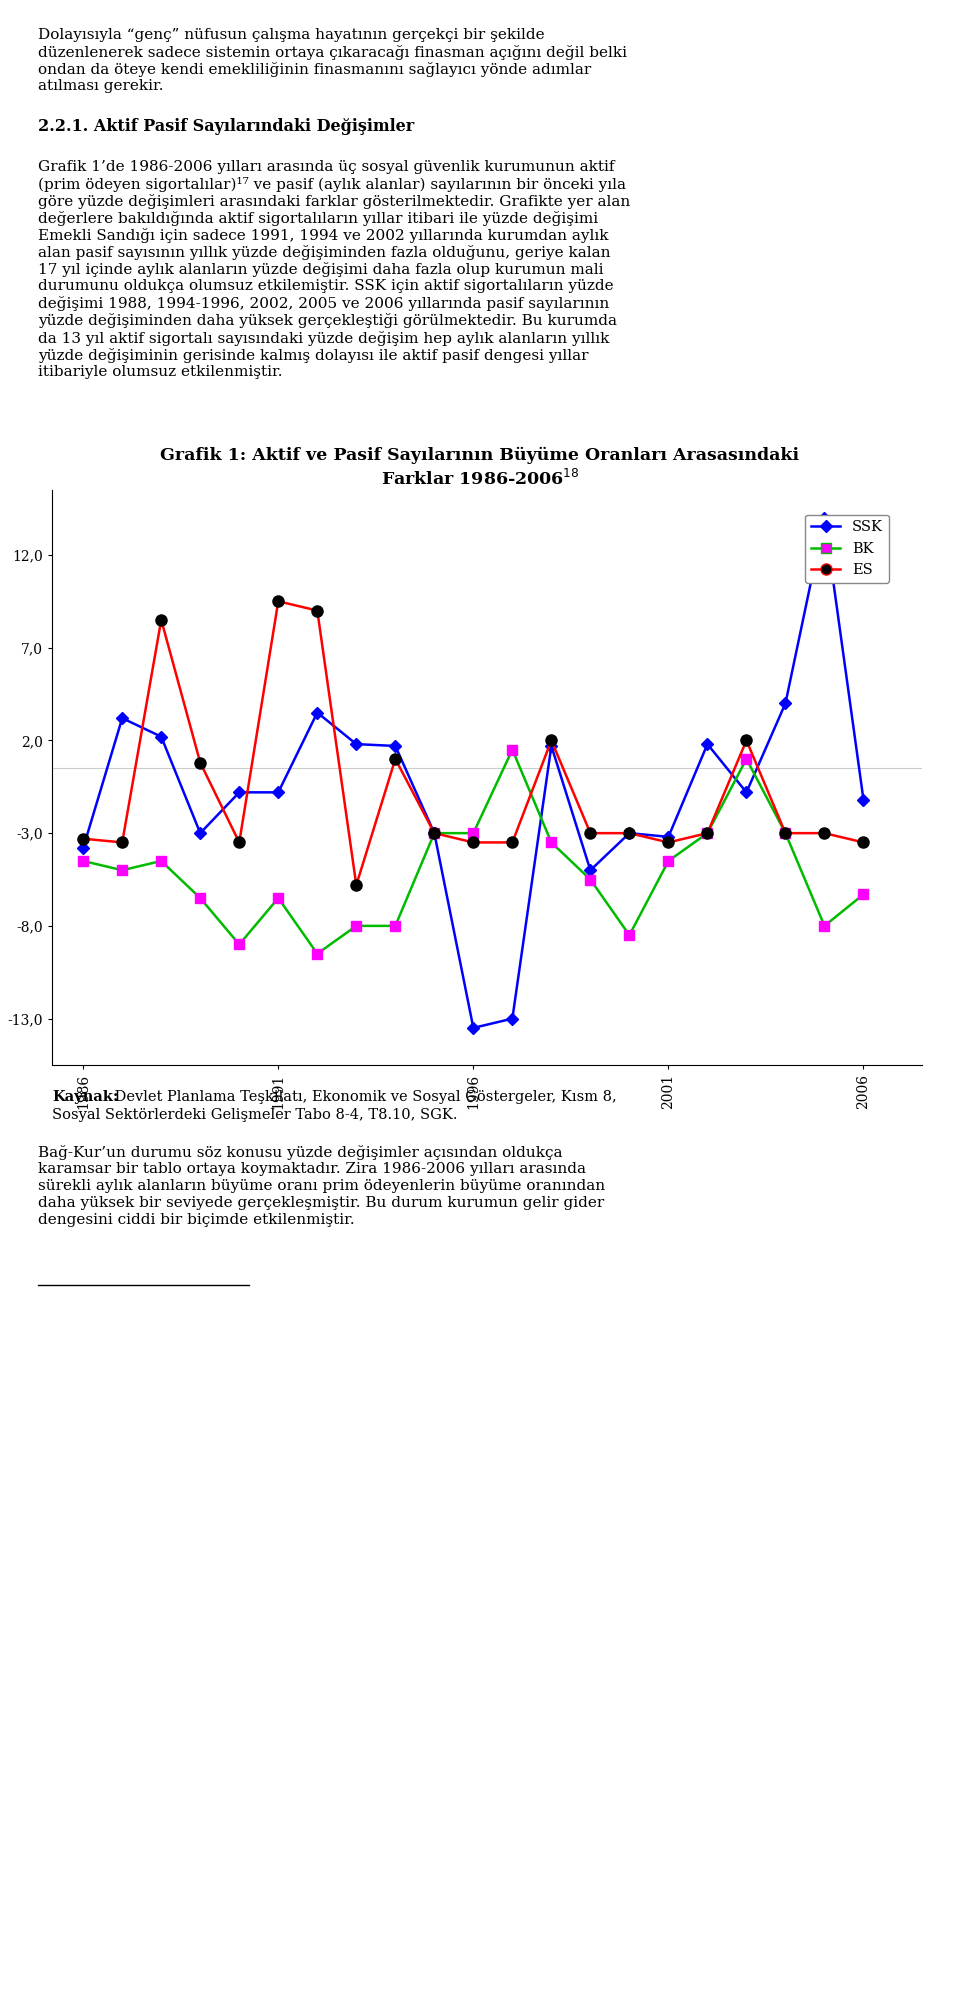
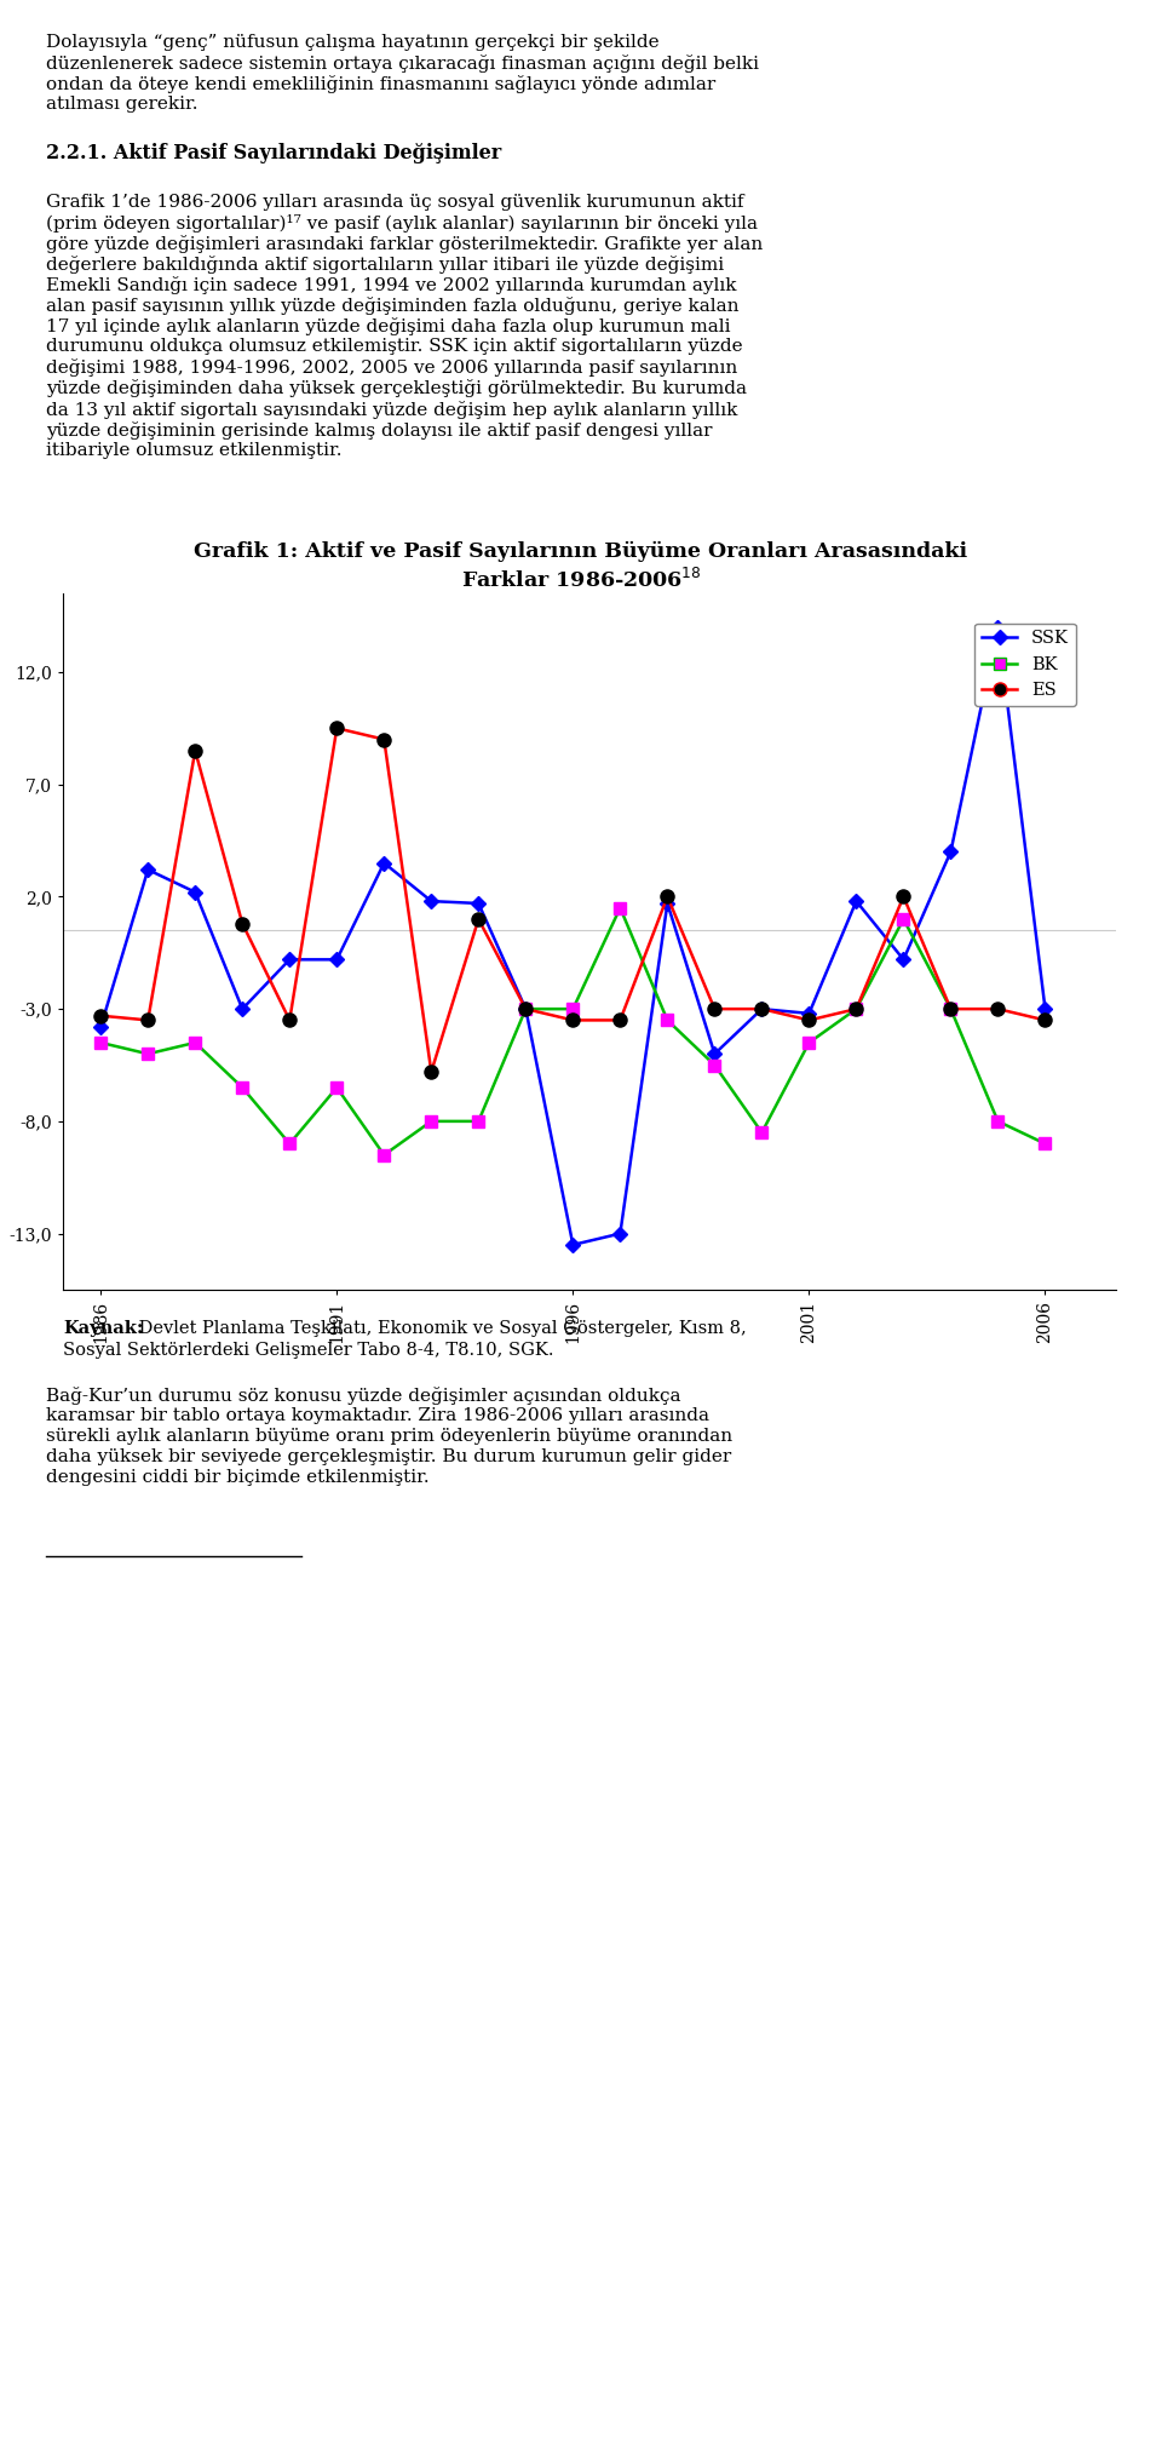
SSK/2006: -1,2 -> -3,0
BK/2006: -6,3 -> -9,0
